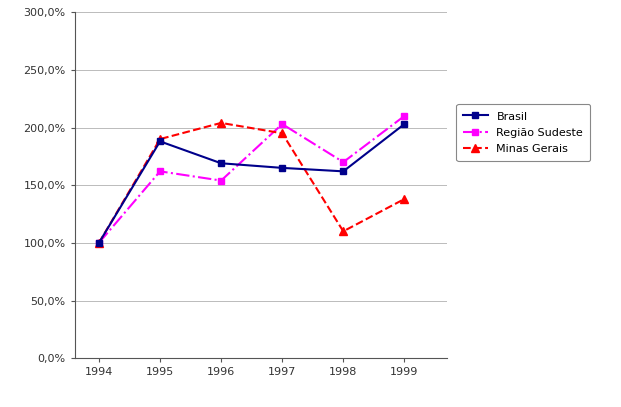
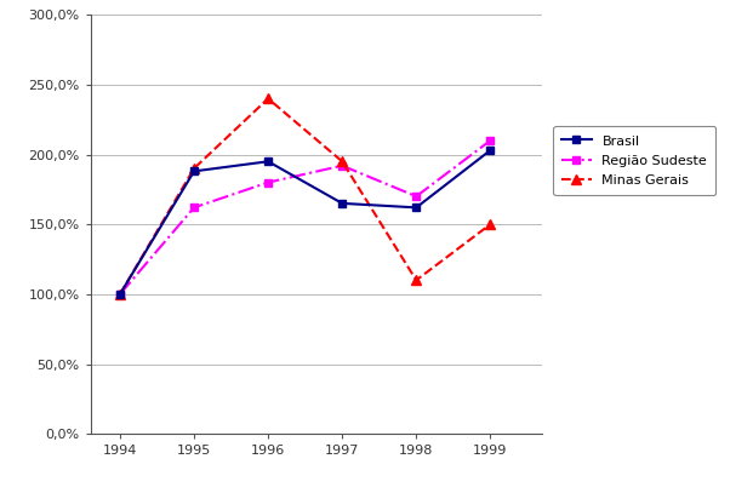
Brasil/1996: 169% -> 195%
Região Sudeste/1996: 154% -> 180%
Minas Gerais/1996: 204% -> 240%
Região Sudeste/1997: 203% -> 192%
Minas Gerais/1999: 138% -> 150%
